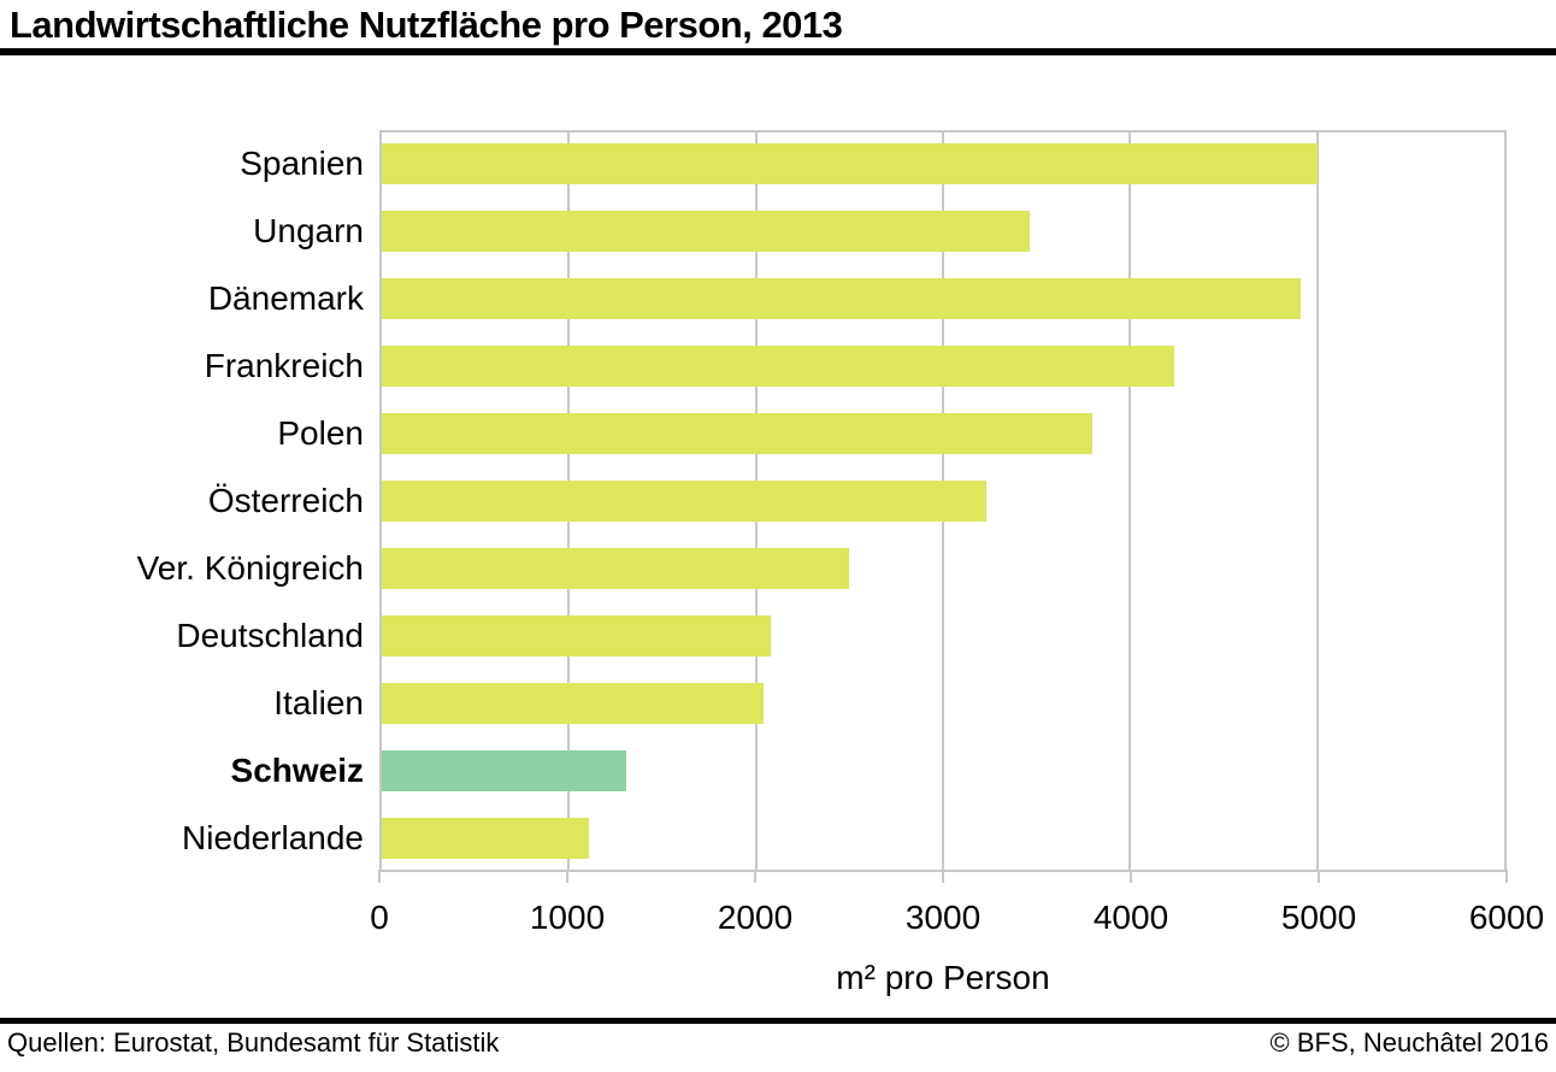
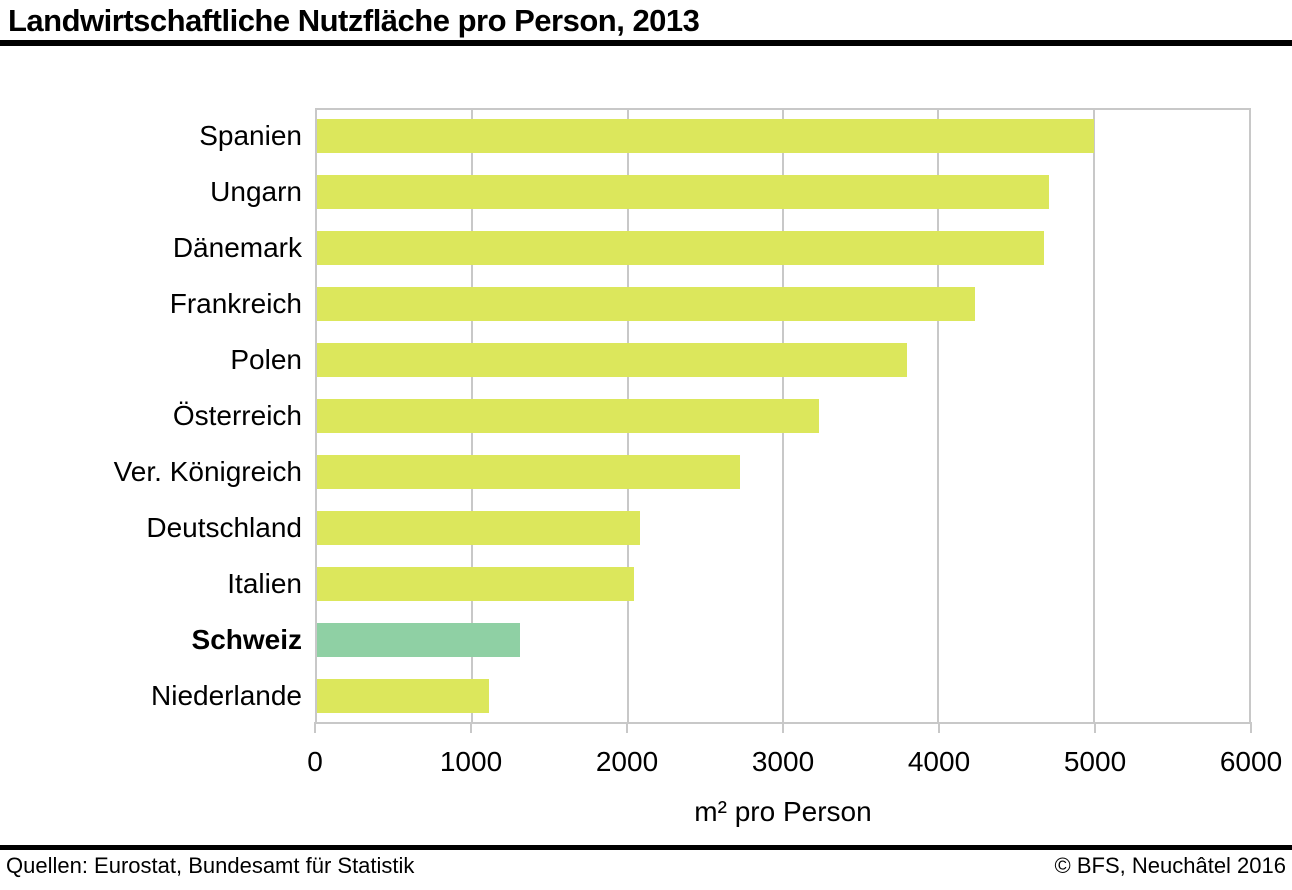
Ungarn: 3450 -> 4690
Dänemark: 4890 -> 4660
Ver. Königreich: 2490 -> 2710
